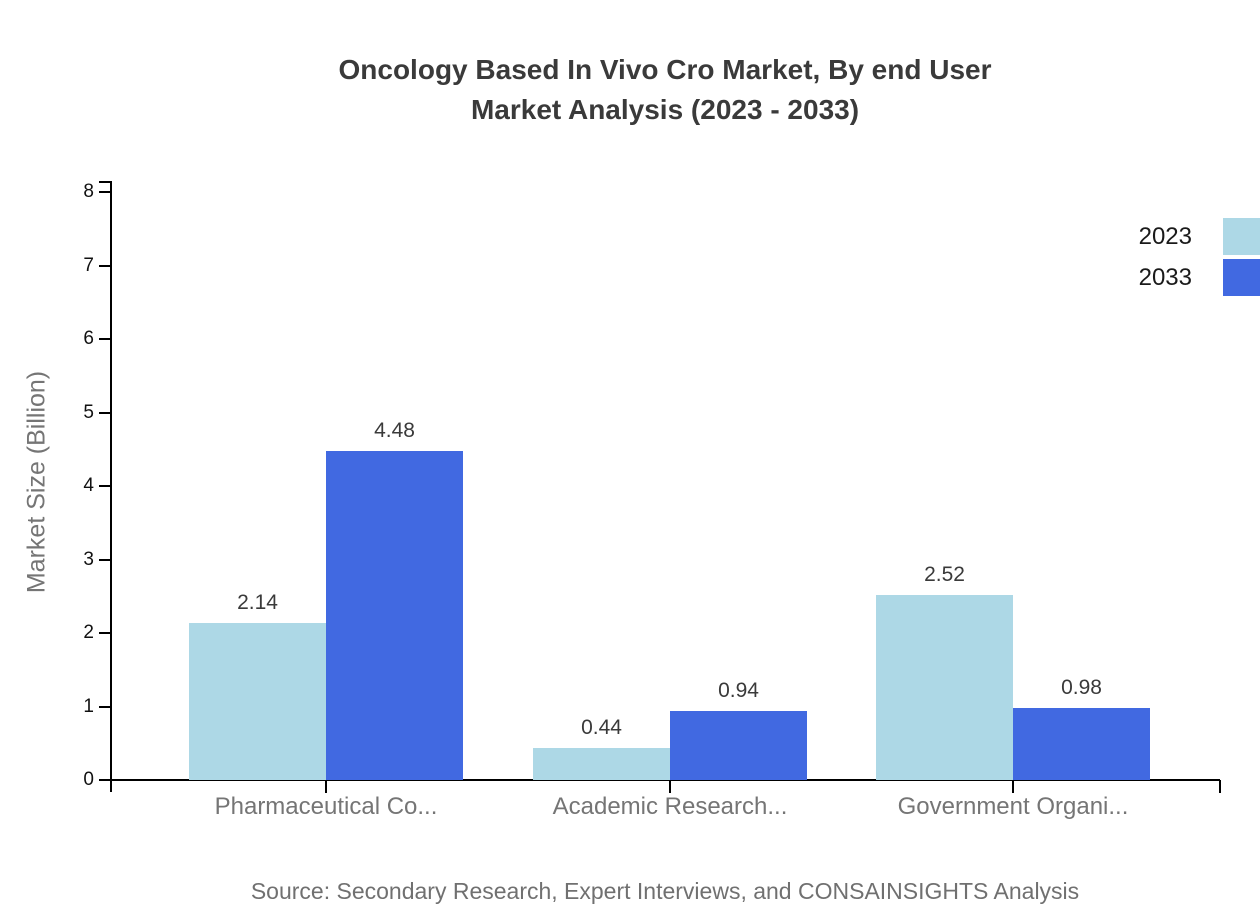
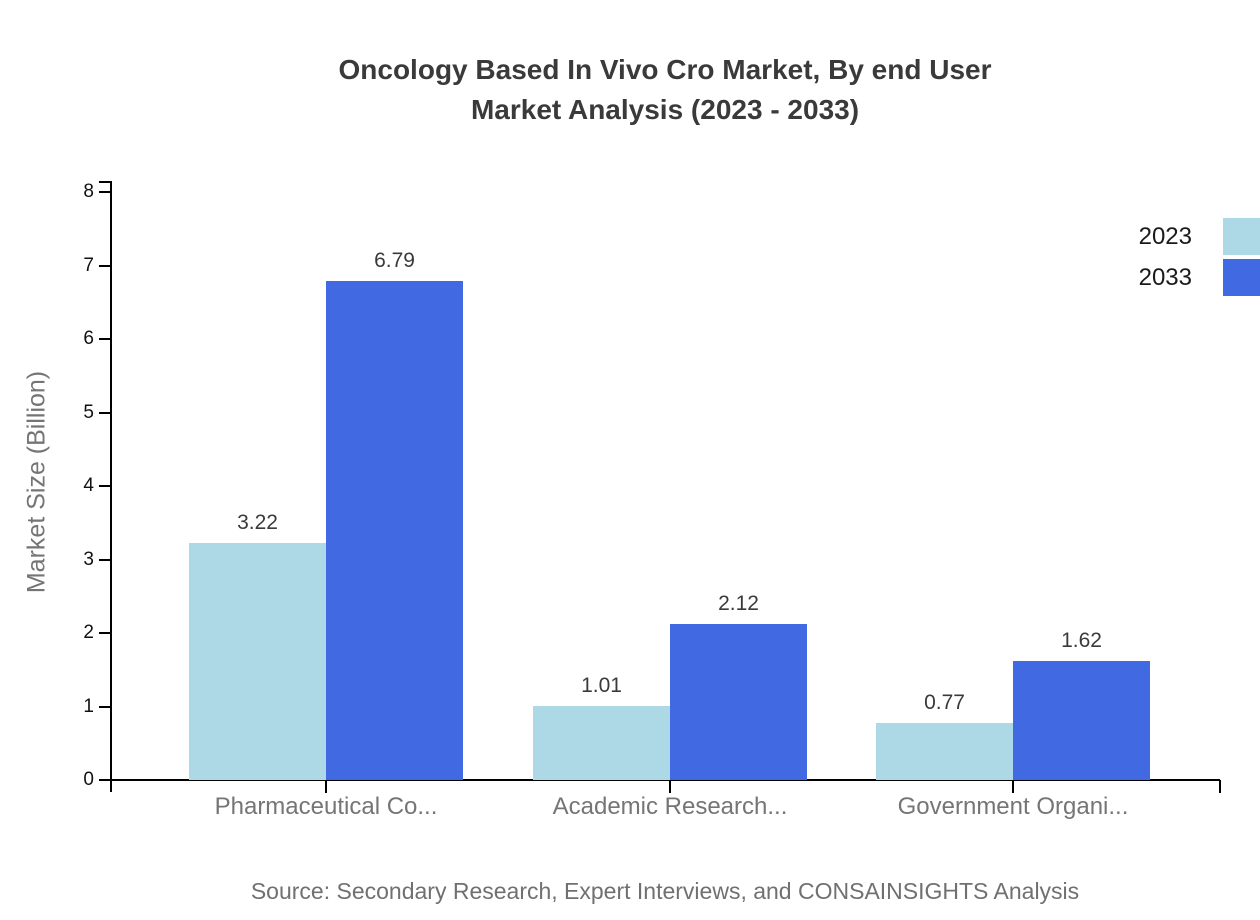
2023/Pharmaceutical Co...: 2.14 -> 3.22
2033/Pharmaceutical Co...: 4.48 -> 6.79
2023/Academic Research...: 0.44 -> 1.01
2033/Academic Research...: 0.94 -> 2.12
2023/Government Organi...: 2.52 -> 0.77
2033/Government Organi...: 0.98 -> 1.62
